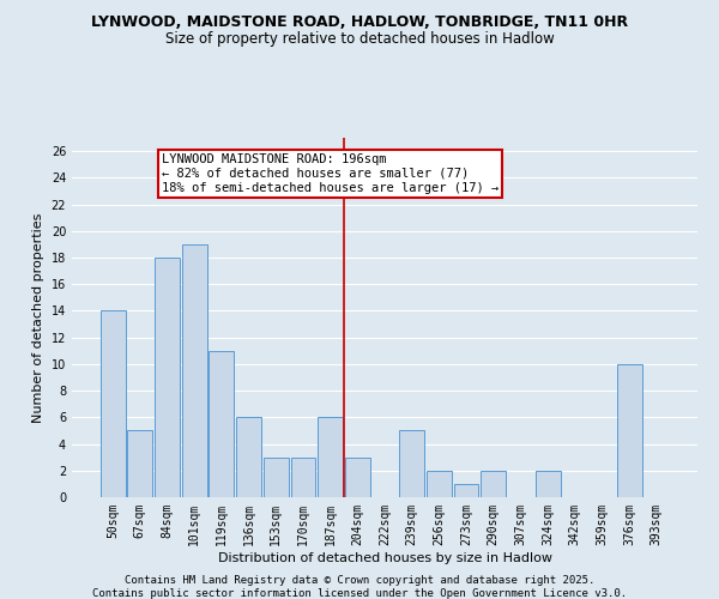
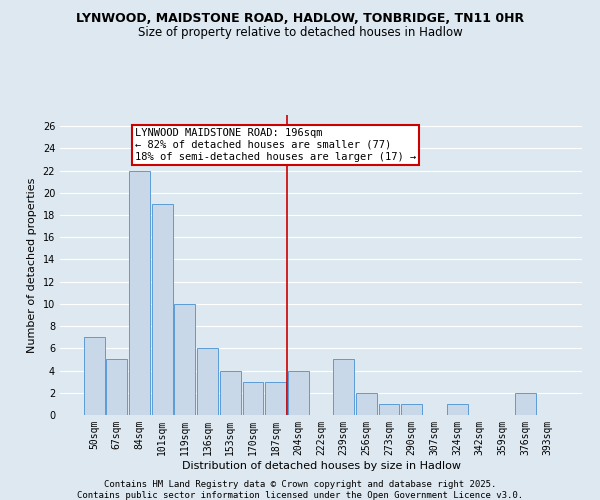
50sqm: 14 -> 7
84sqm: 18 -> 22
119sqm: 11 -> 10
153sqm: 3 -> 4
187sqm: 6 -> 3
204sqm: 3 -> 4
290sqm: 2 -> 1
324sqm: 2 -> 1
376sqm: 10 -> 2
